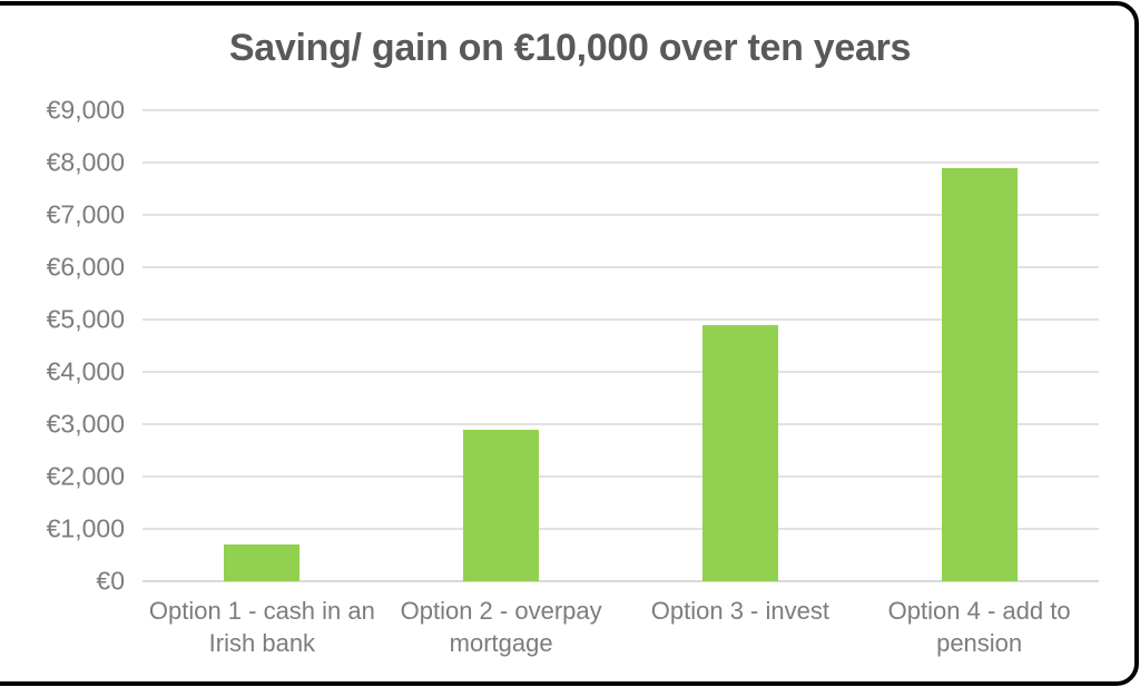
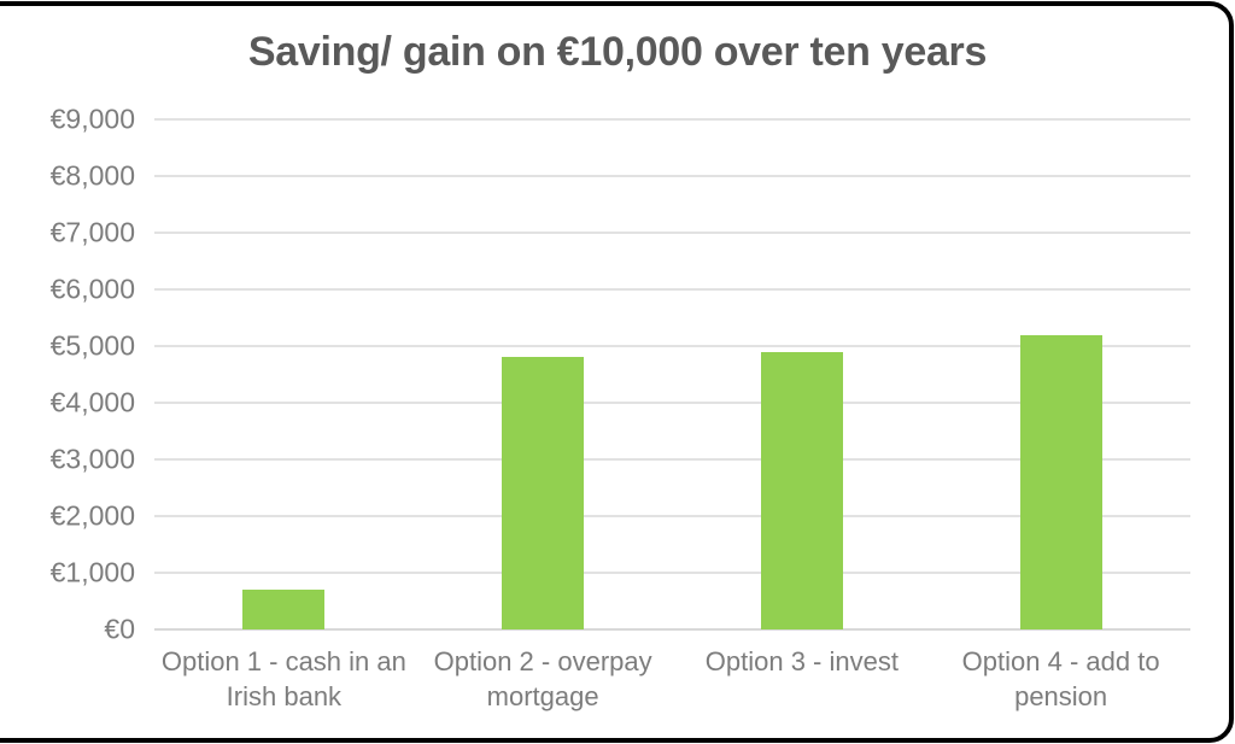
Option 2 - overpay mortgage: €2900 -> €4800
Option 4 - add to pension: €7900 -> €5200
